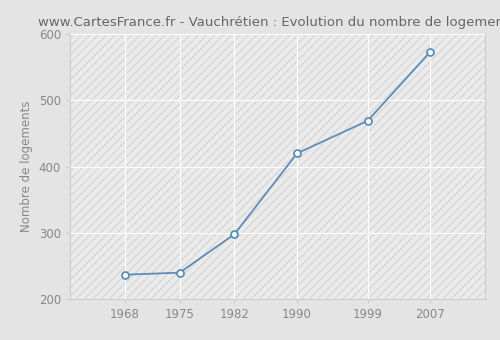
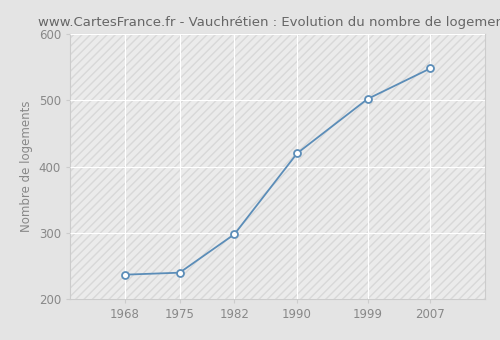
1999: 469 -> 502
2007: 573 -> 548
